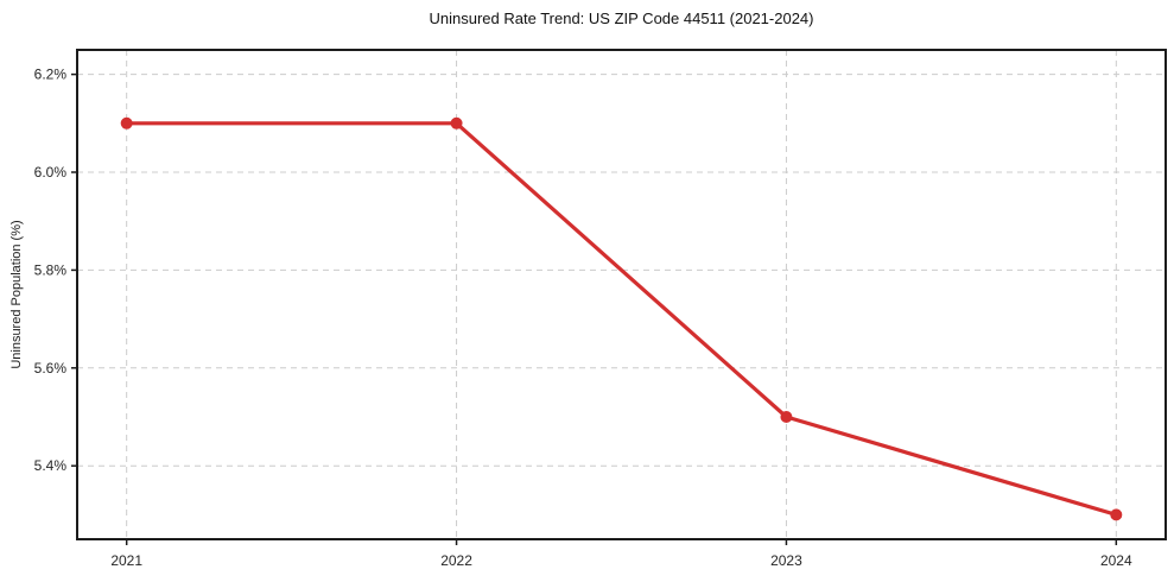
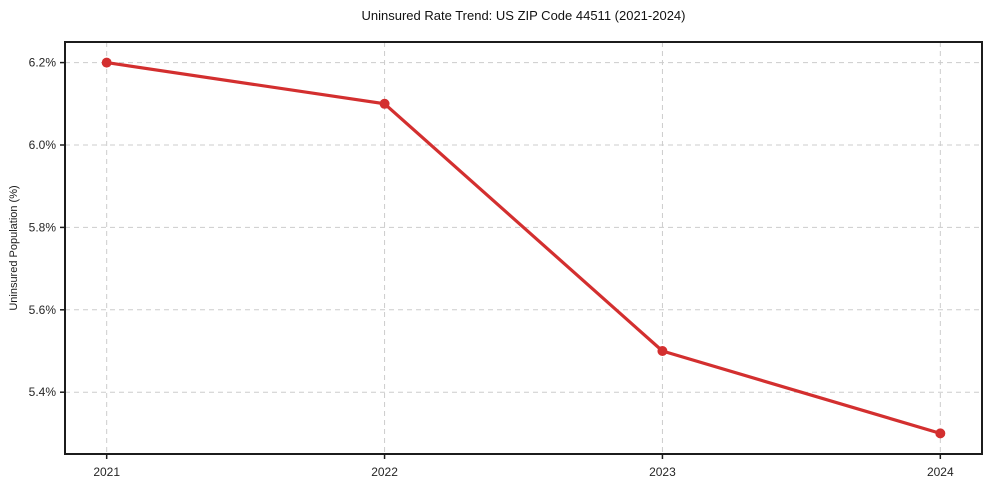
2021: 6.1% -> 6.2%
